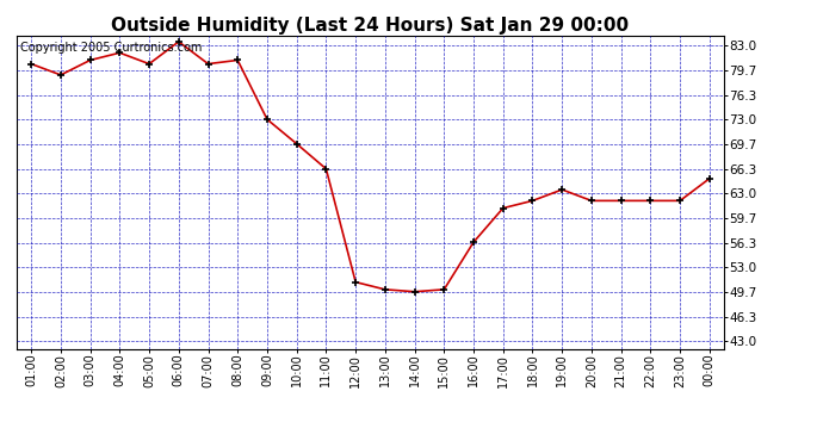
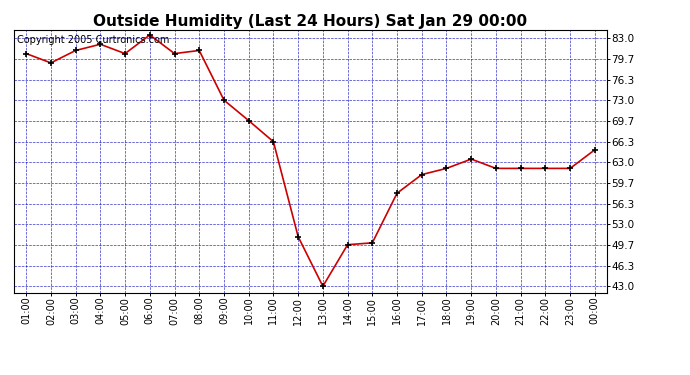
13:00: 50.0 -> 43.0
16:00: 56.4 -> 58.0
